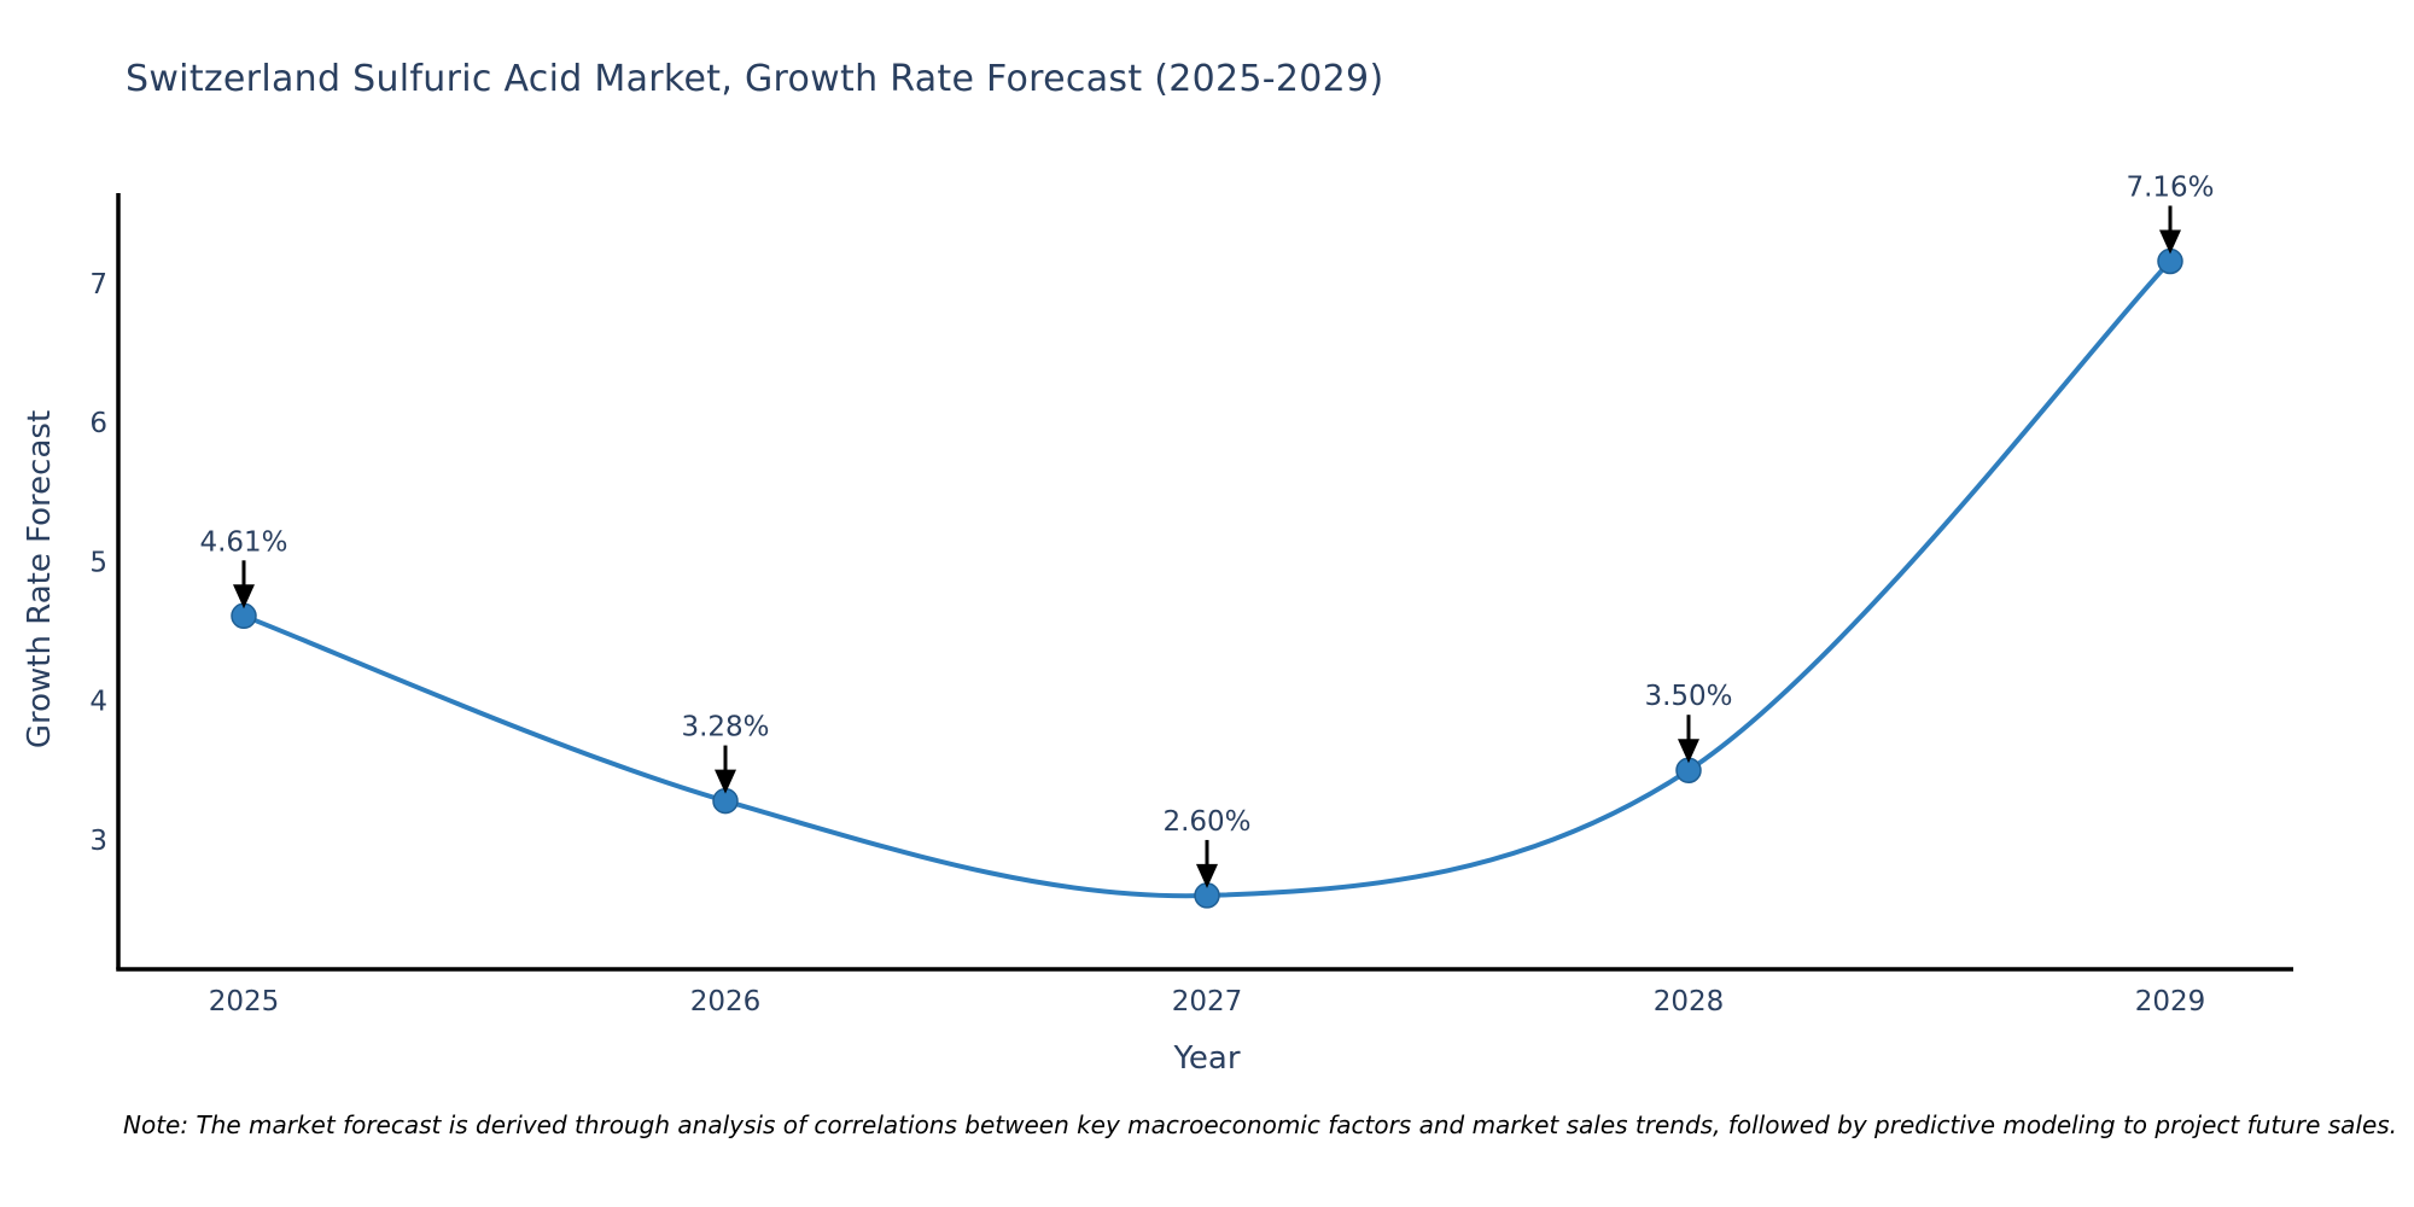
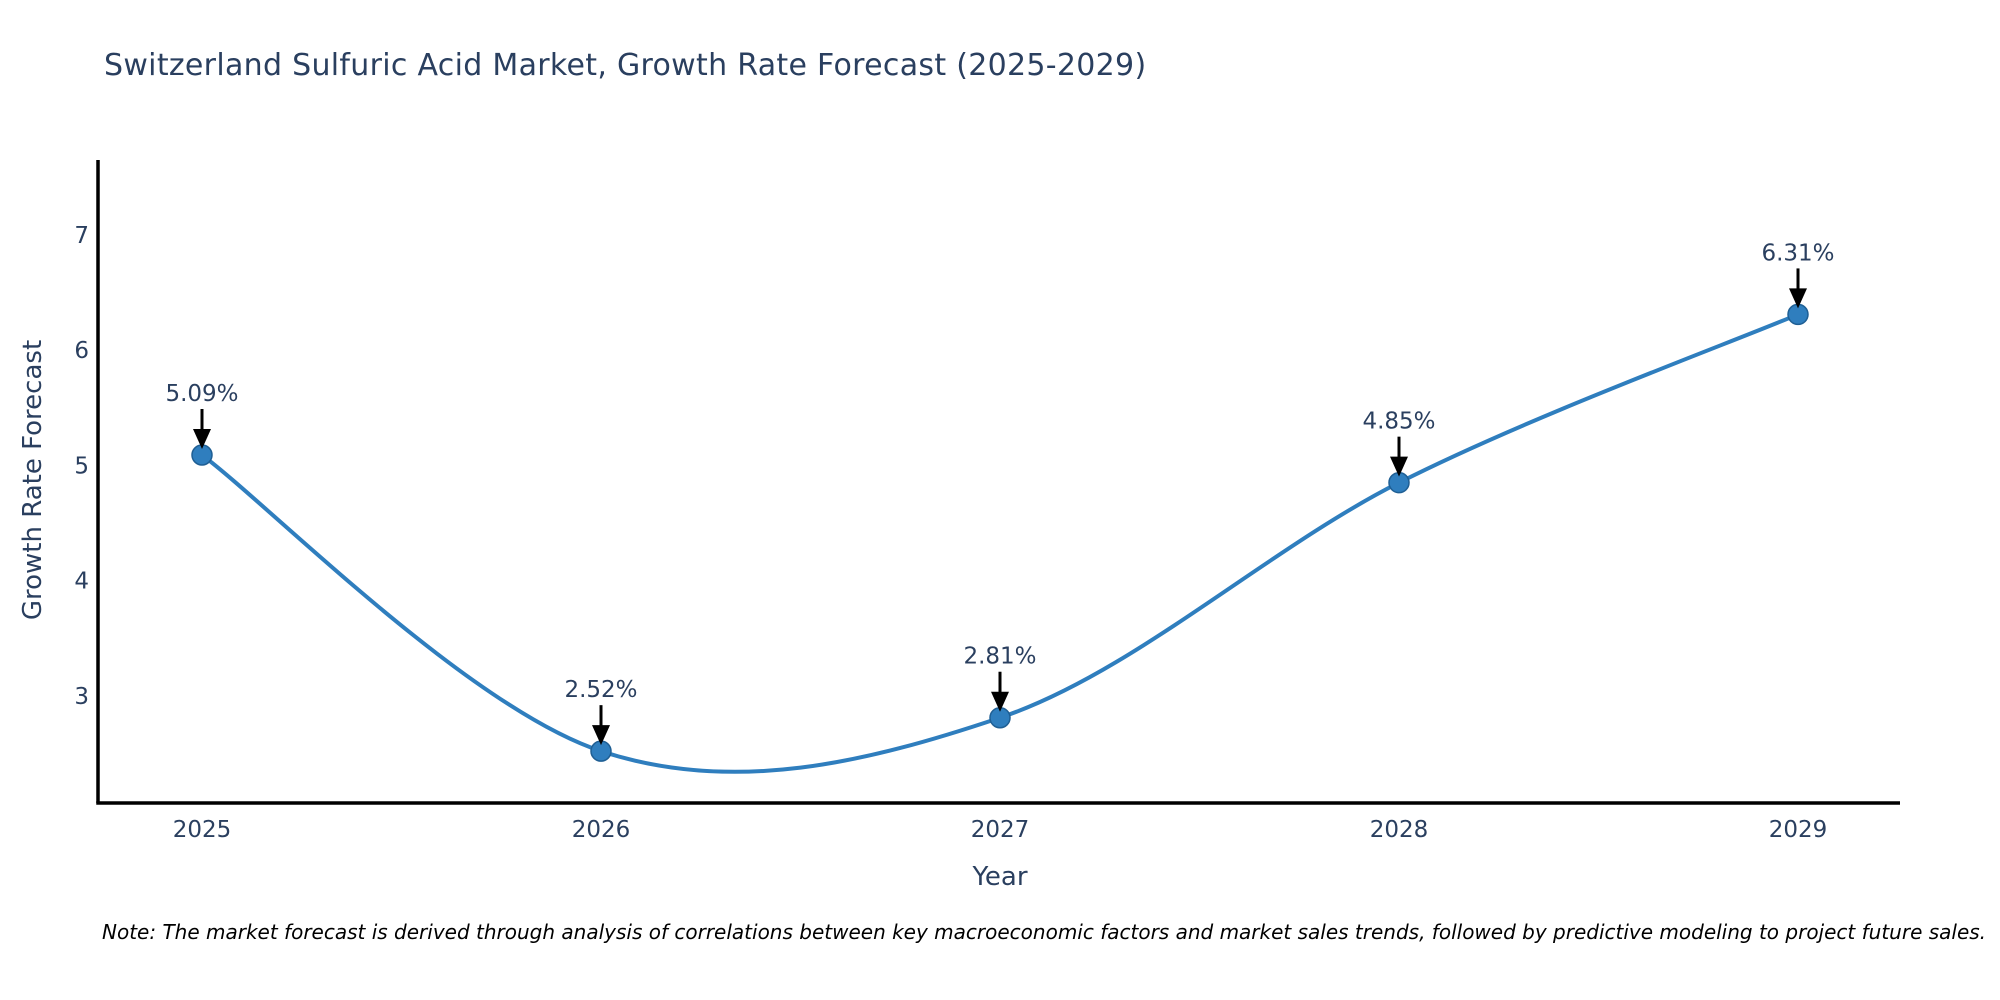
2025: 4.61% -> 5.09%
2026: 3.28% -> 2.52%
2027: 2.60% -> 2.81%
2028: 3.50% -> 4.85%
2029: 7.16% -> 6.31%
